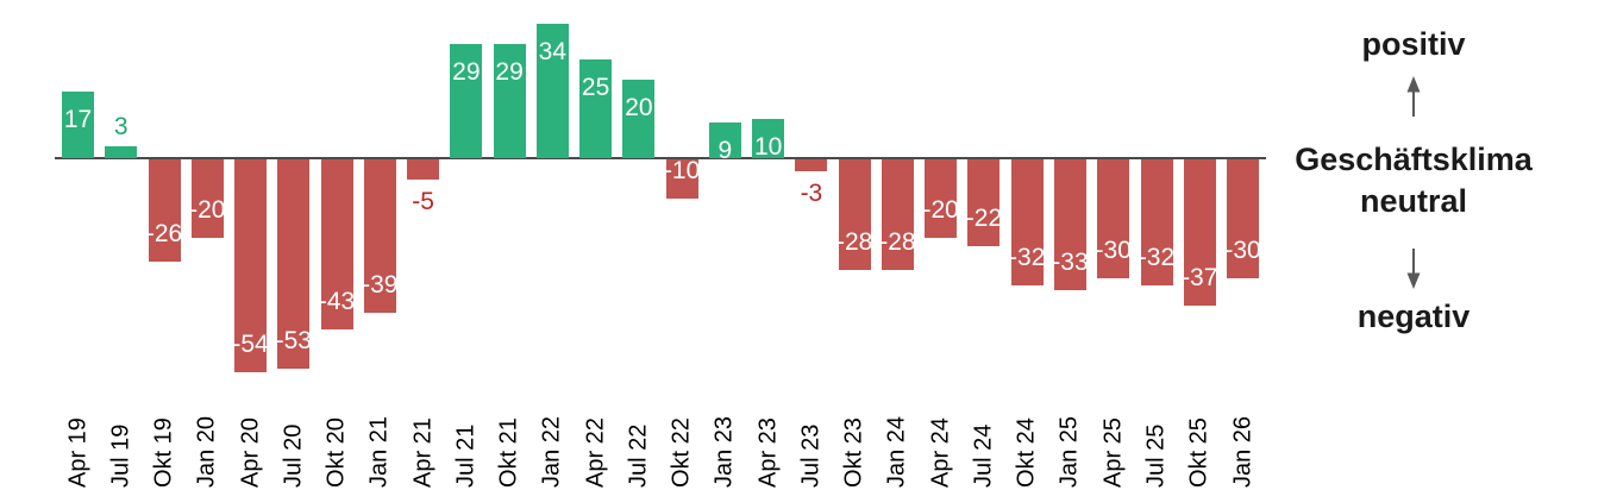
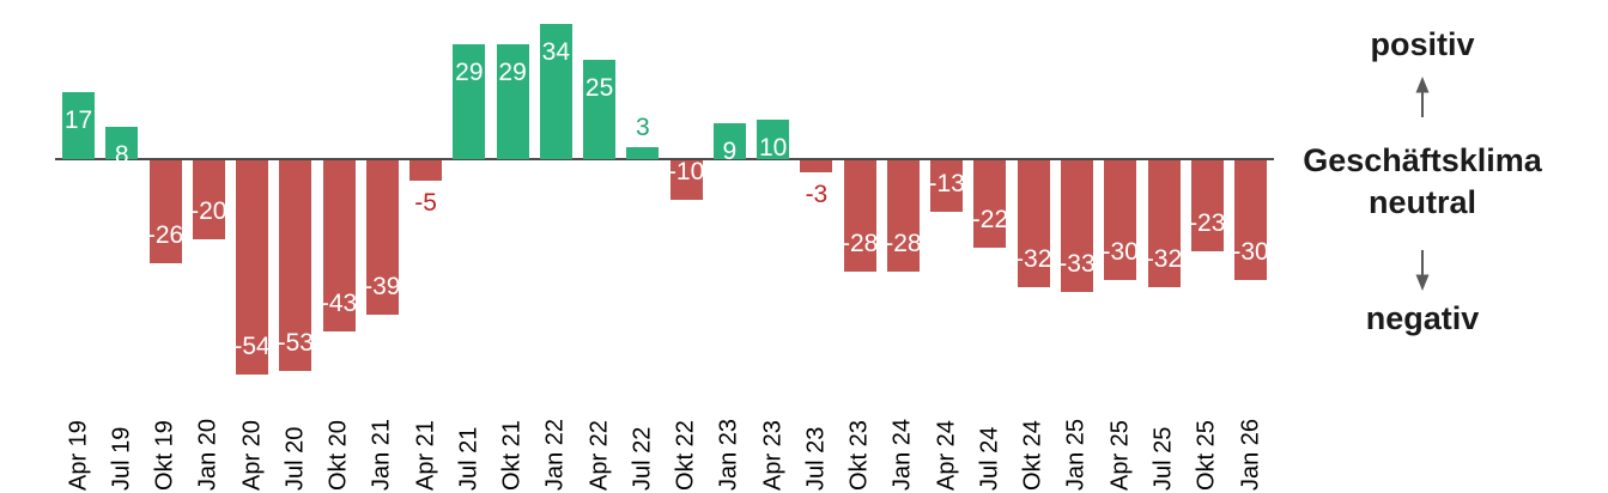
Jul 19: 3 -> 8
Jul 22: 20 -> 3
Apr 24: -20 -> -13
Okt 25: -37 -> -23
